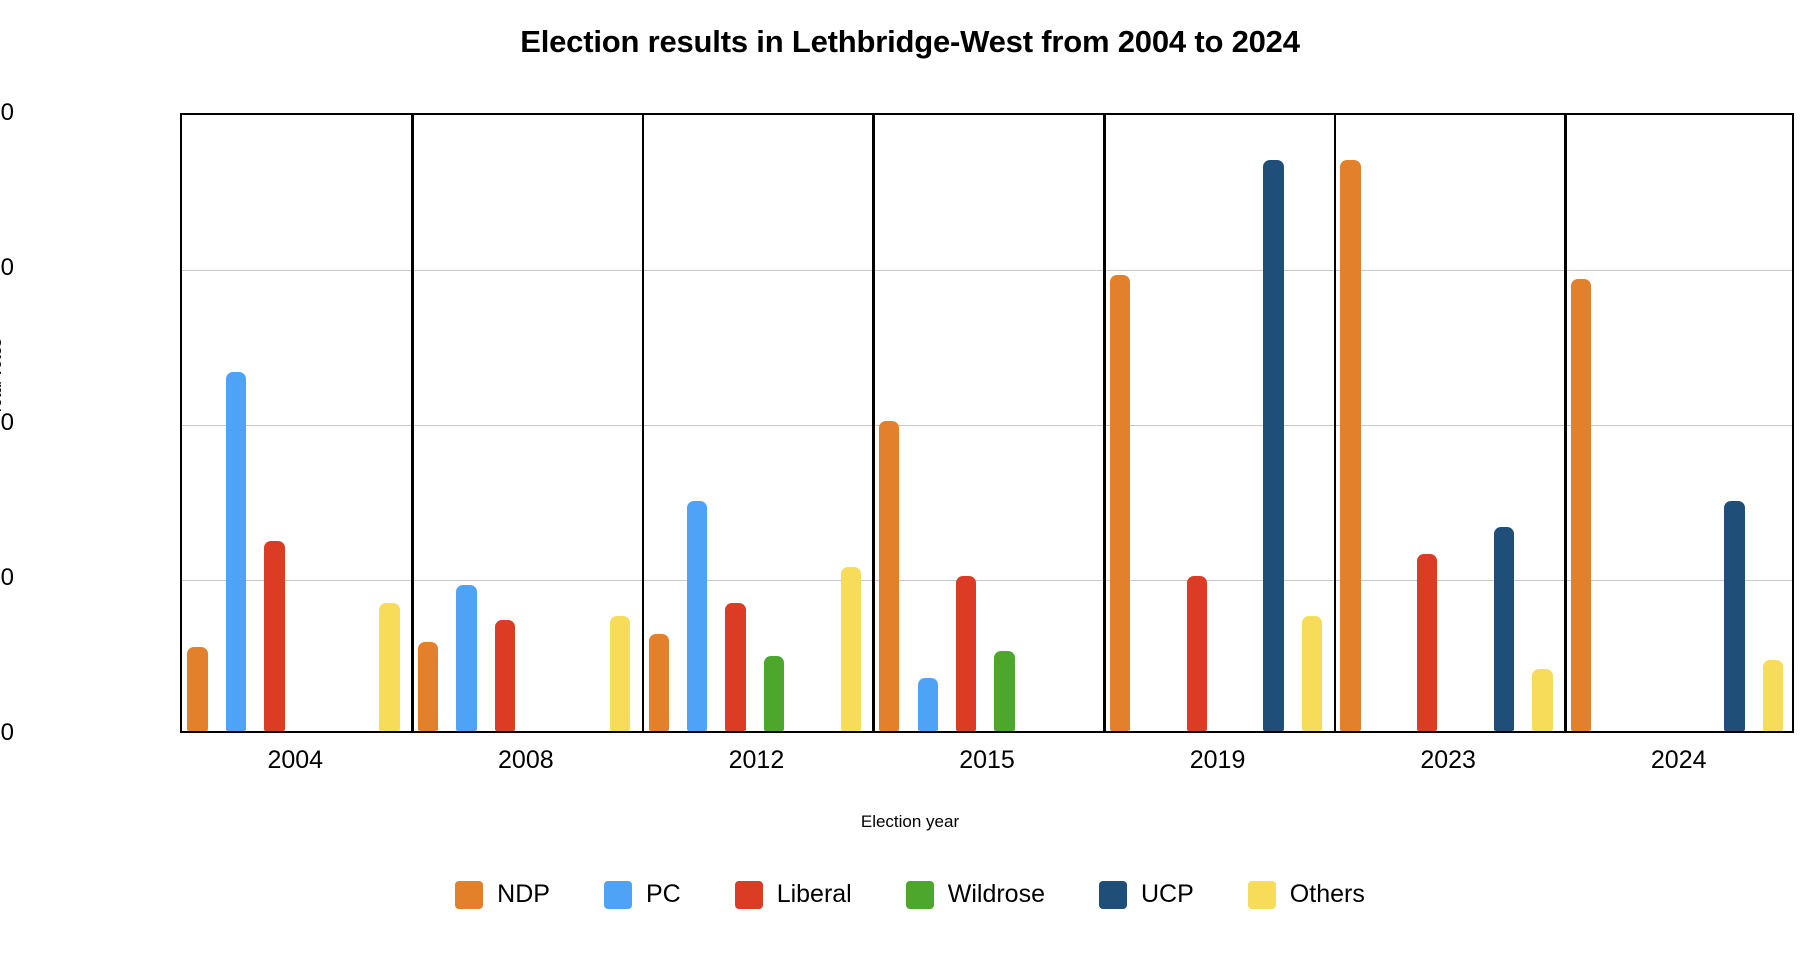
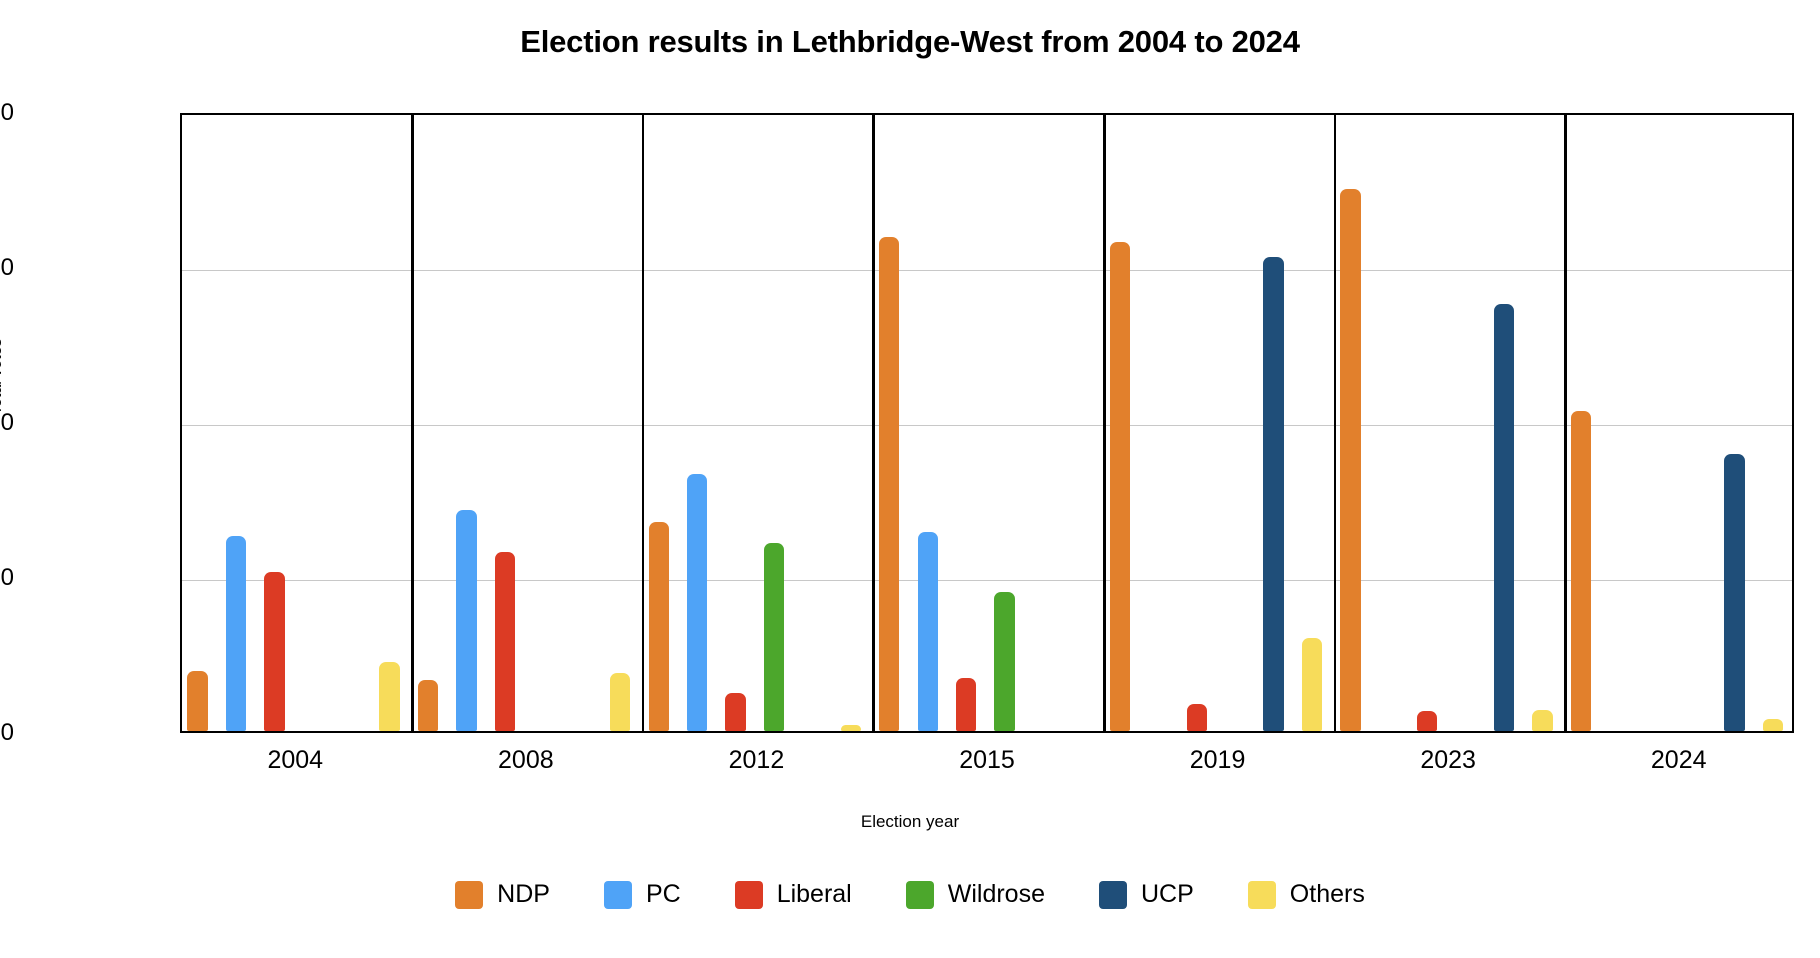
NDP/2004: 1900 -> 1400
PC/2004: 8100 -> 4400
Liberal/2004: 4300 -> 3600
Others/2004: 2900 -> 1600
NDP/2008: 2000 -> 1200
PC/2008: 3300 -> 5000
Liberal/2008: 2500 -> 4000
Others/2008: 2600 -> 1300
NDP/2012: 2200 -> 4700
PC/2012: 5200 -> 5800
Liberal/2012: 2900 -> 800
Wildrose/2012: 1700 -> 4200
Others/2012: 3700 -> 100
NDP/2015: 7000 -> 11200
PC/2015: 1200 -> 4500
Liberal/2015: 3500 -> 1200
Wildrose/2015: 1800 -> 3200
NDP/2019: 10300 -> 11000
Liberal/2019: 3500 -> 600
UCP/2019: 12900 -> 10700
Others/2019: 2600 -> 2100
NDP/2023: 12900 -> 12200
Liberal/2023: 4000 -> 400
UCP/2023: 4600 -> 9600
Others/2023: 1400 -> 500
NDP/2024: 10200 -> 7200
UCP/2024: 5200 -> 6200
Others/2024: 1600 -> 300
